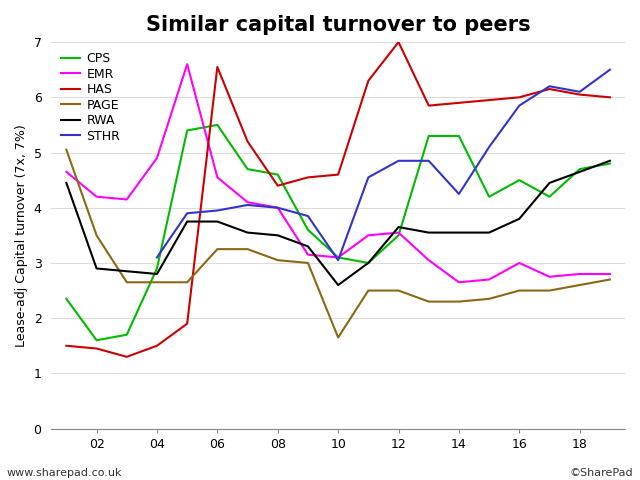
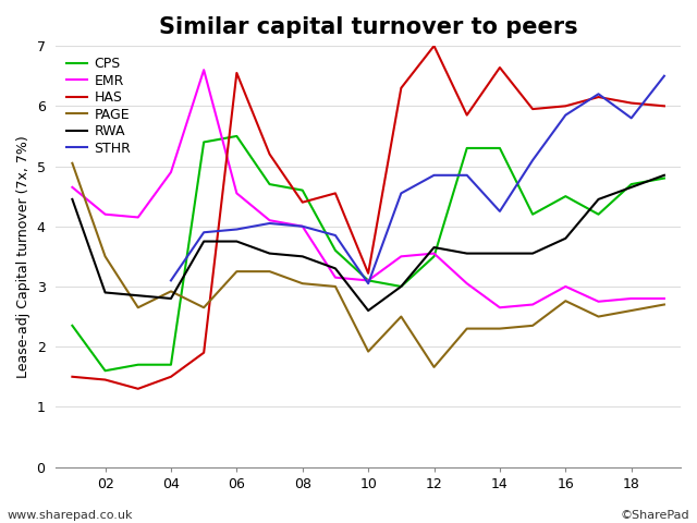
CPS/04: 2.90 -> 1.70
PAGE/04: 2.65 -> 2.92
HAS/10: 4.60 -> 3.22
PAGE/10: 1.65 -> 1.92
PAGE/12: 2.50 -> 1.66
HAS/14: 5.90 -> 6.64
PAGE/16: 2.50 -> 2.76
STHR/18: 6.10 -> 5.80
